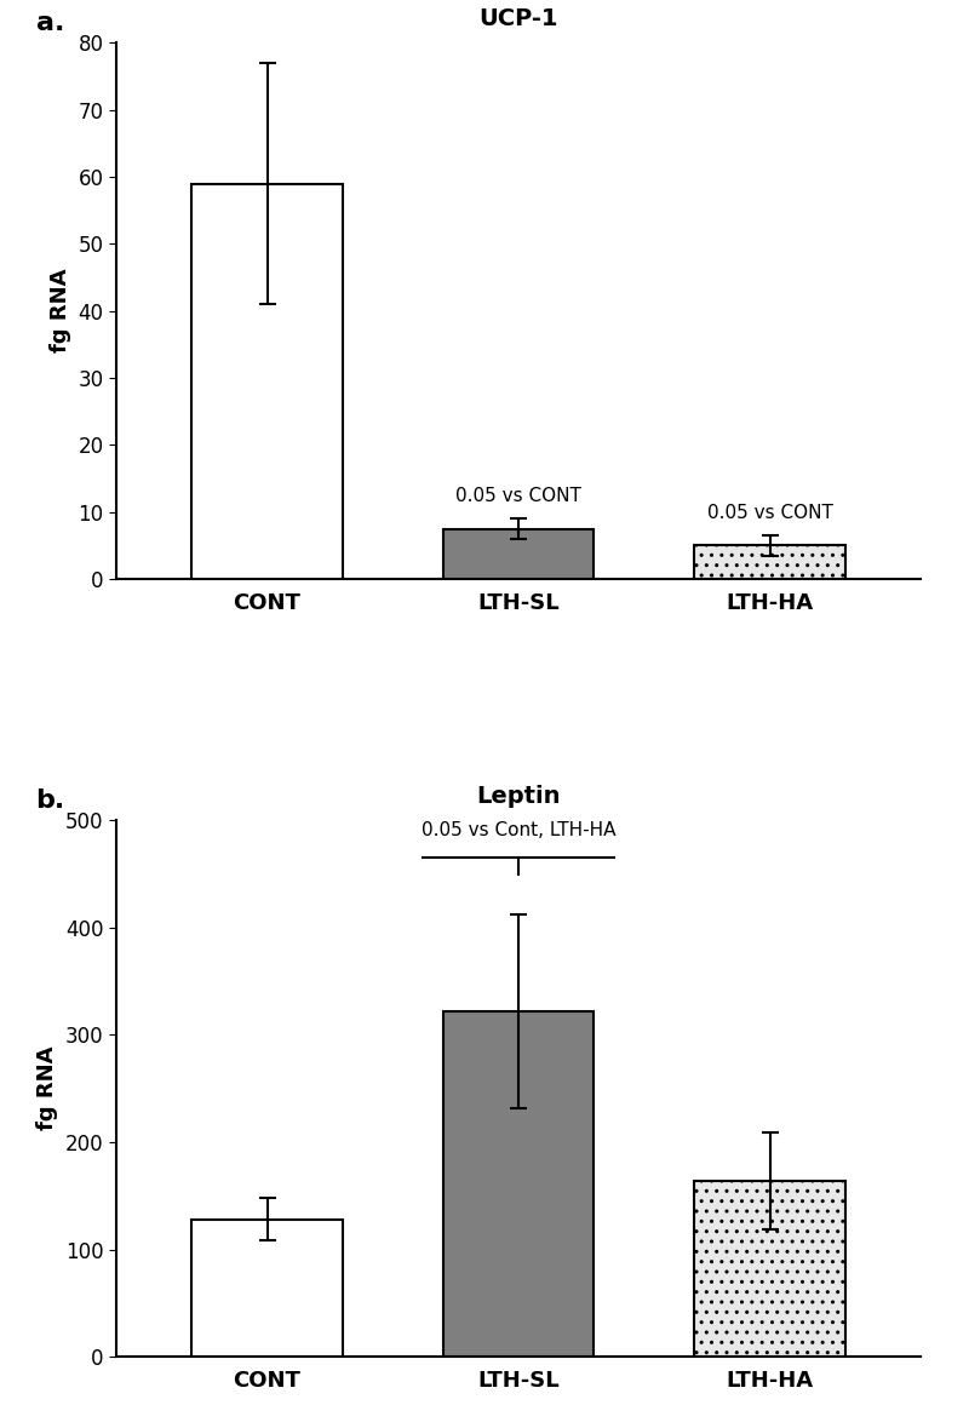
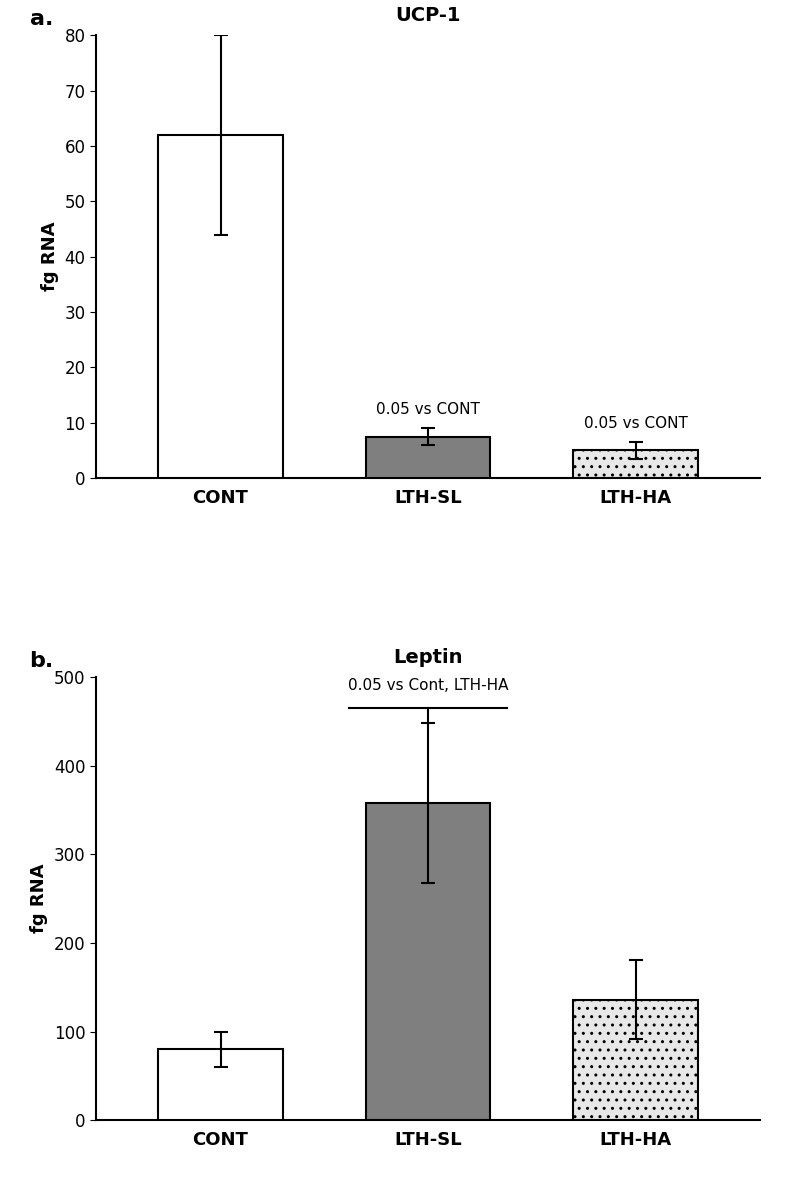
UCP-1/CONT: 59.0 -> 62.0
Leptin/CONT: 128 -> 80
Leptin/LTH-SL: 322 -> 358
Leptin/LTH-HA: 164 -> 136
